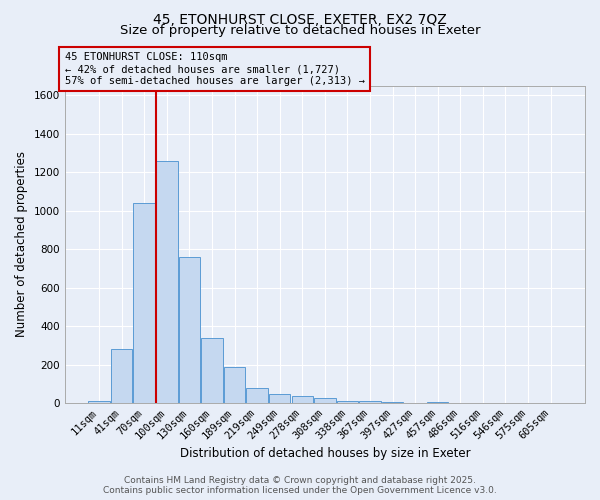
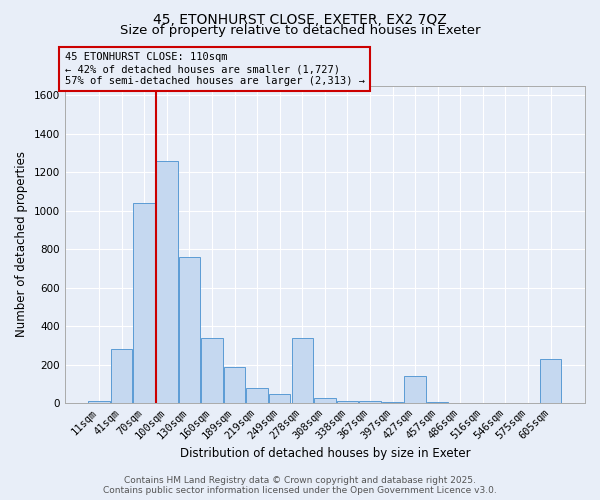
278sqm: 40 -> 340
427sqm: 0 -> 140
605sqm: 0 -> 230
